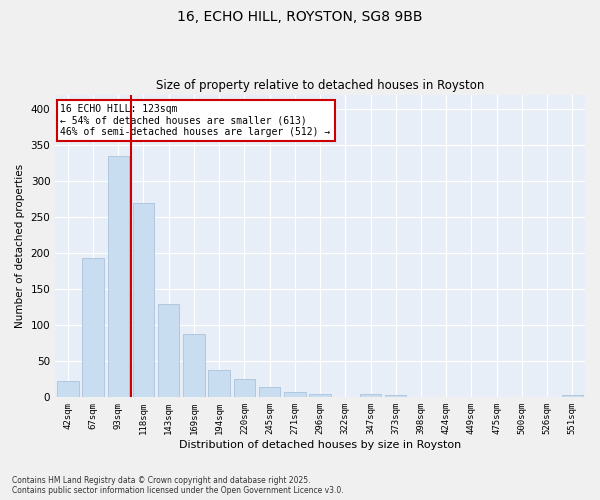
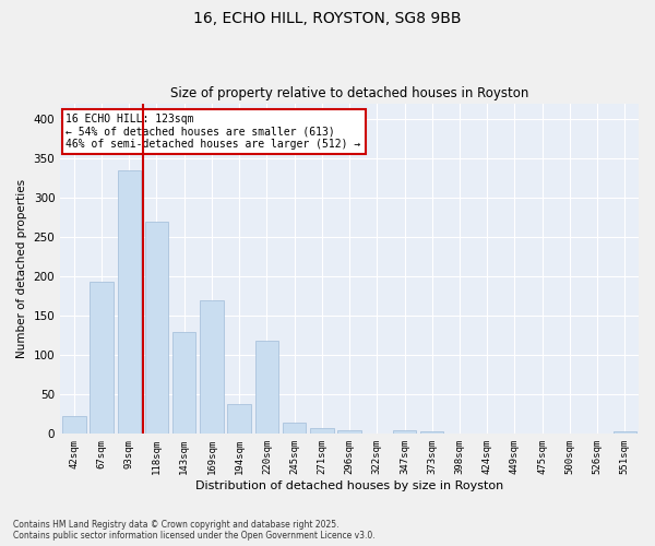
169sqm: 88 -> 170
220sqm: 25 -> 118
